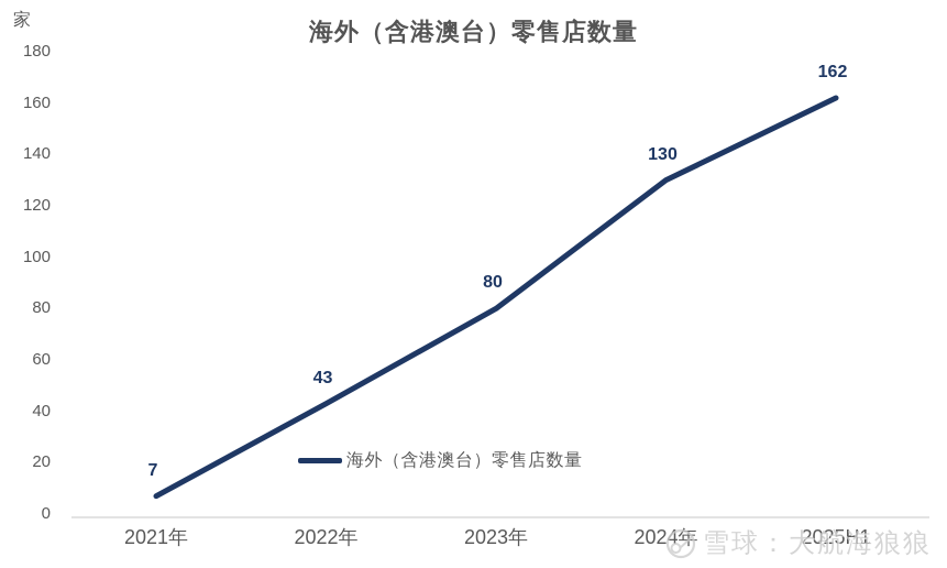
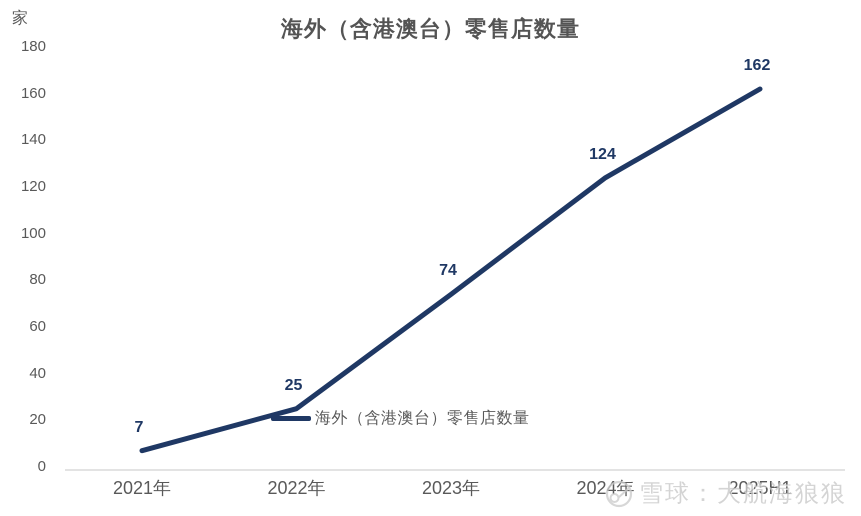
2022年: 43 -> 25
2023年: 80 -> 74
2024年: 130 -> 124
